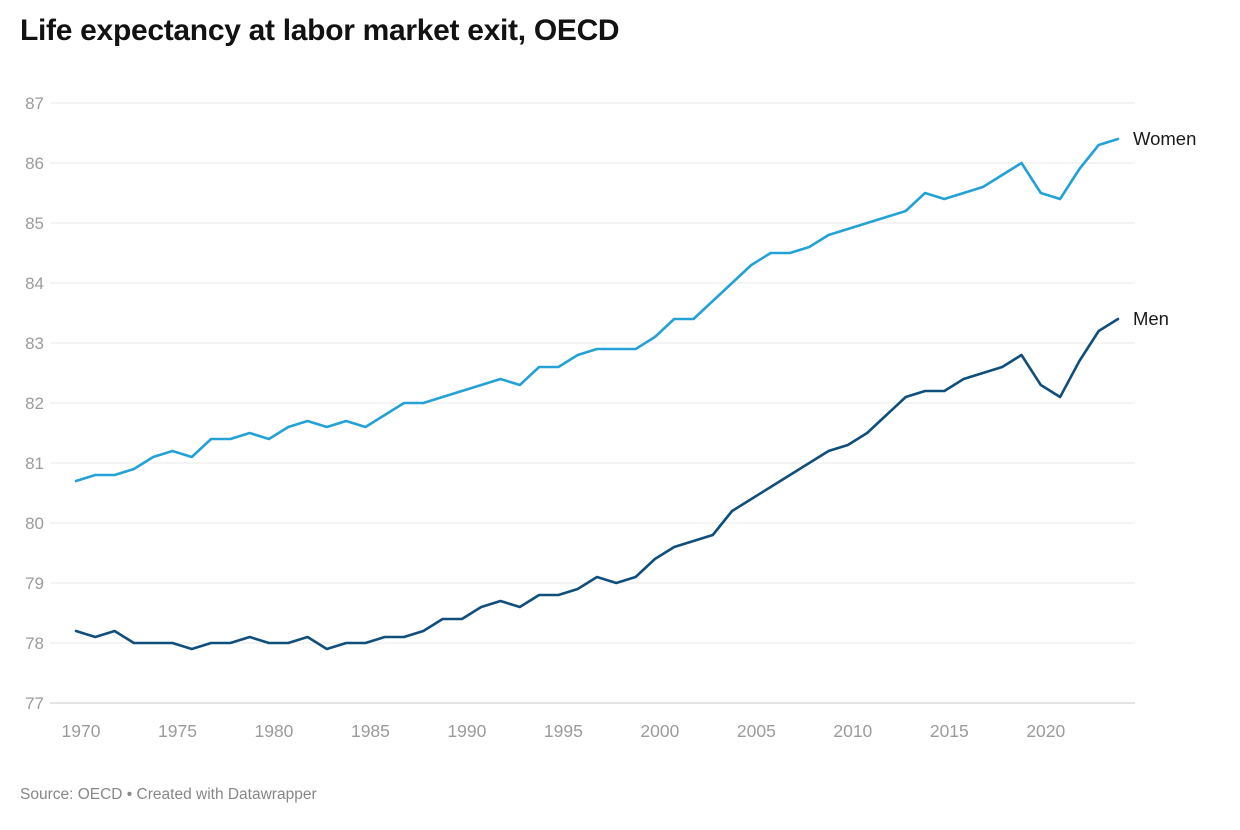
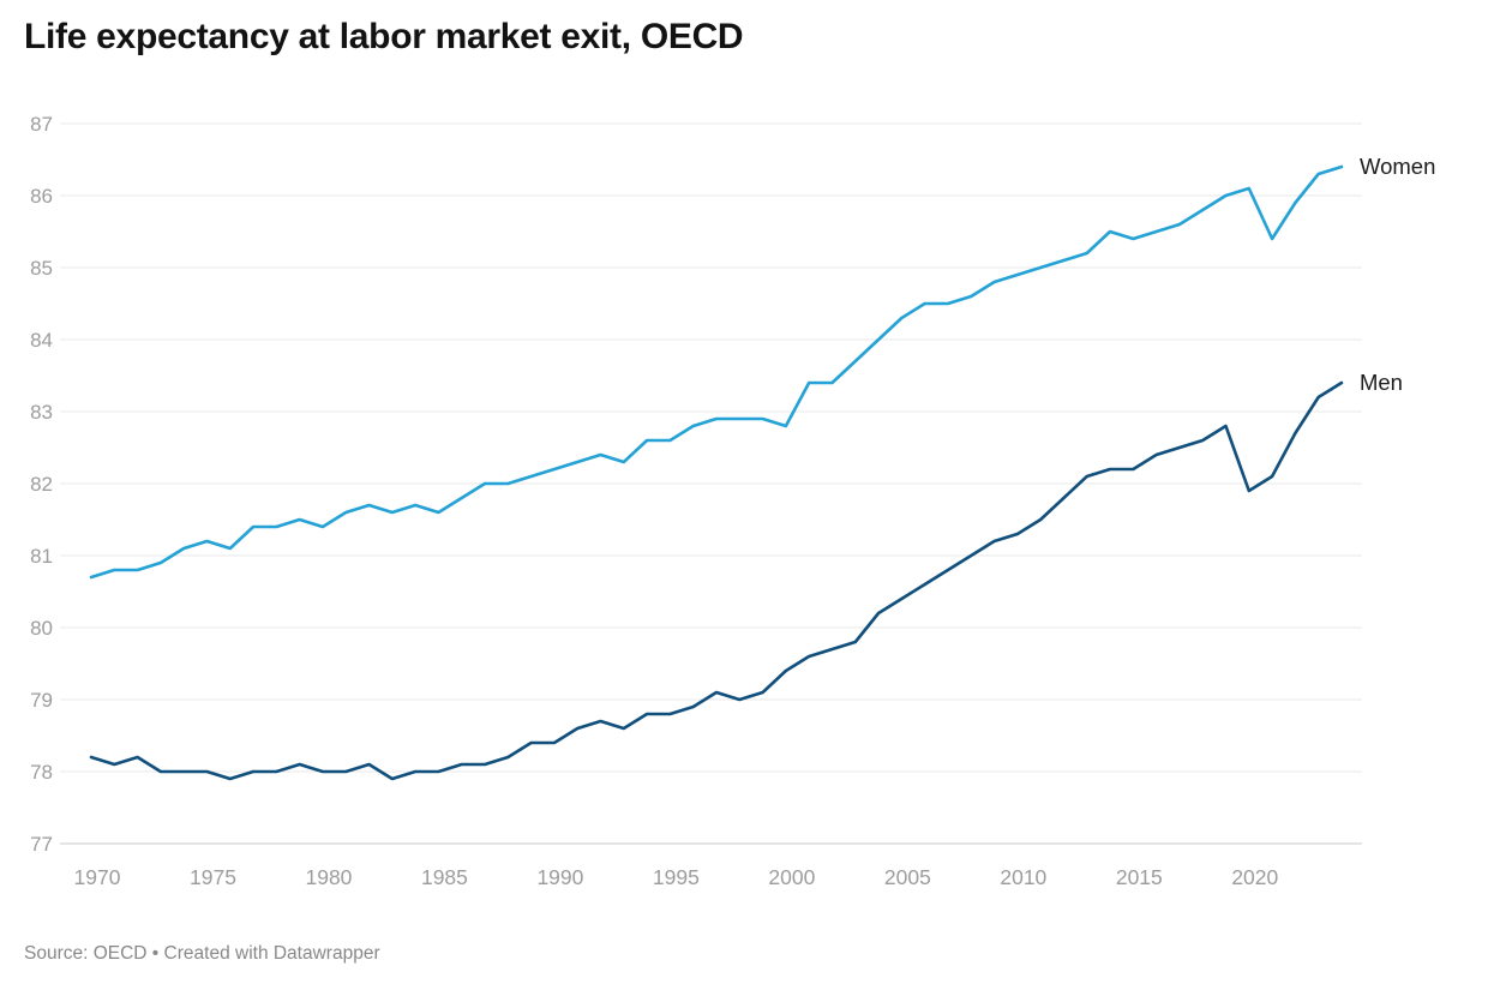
Women/2000: 83.1 -> 82.8
Women/2020: 85.5 -> 86.1
Men/2020: 82.3 -> 81.9
